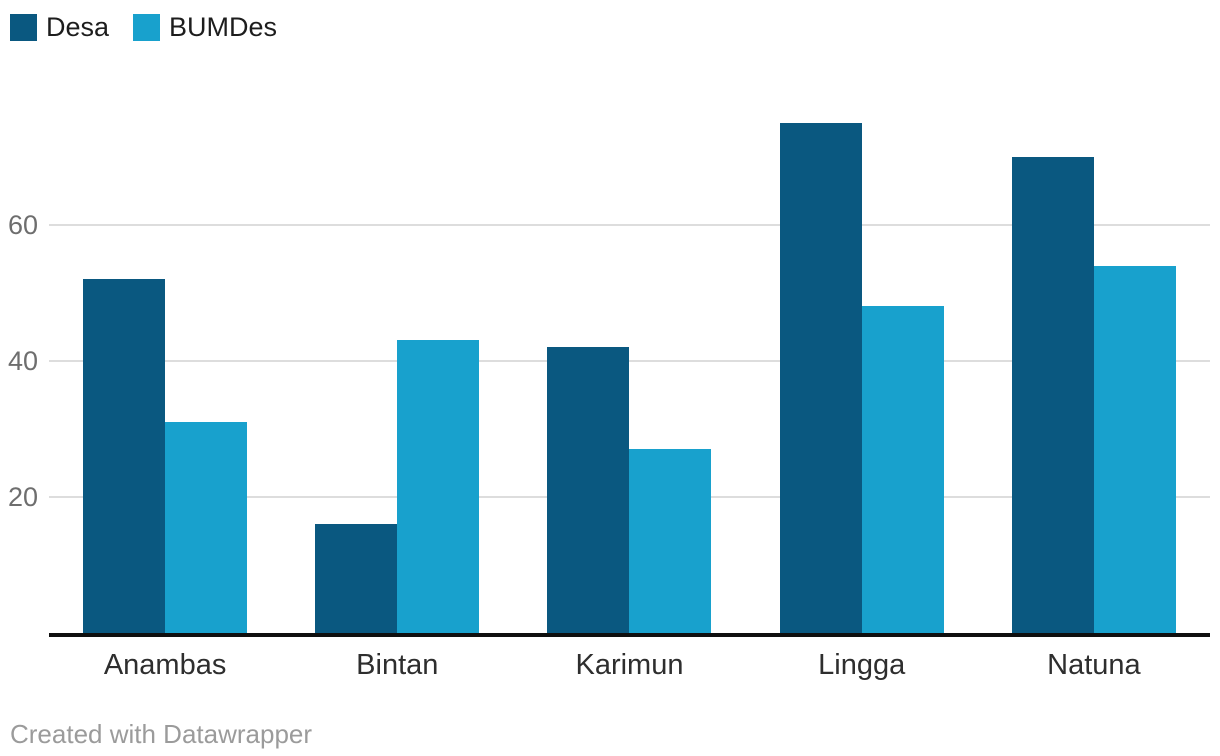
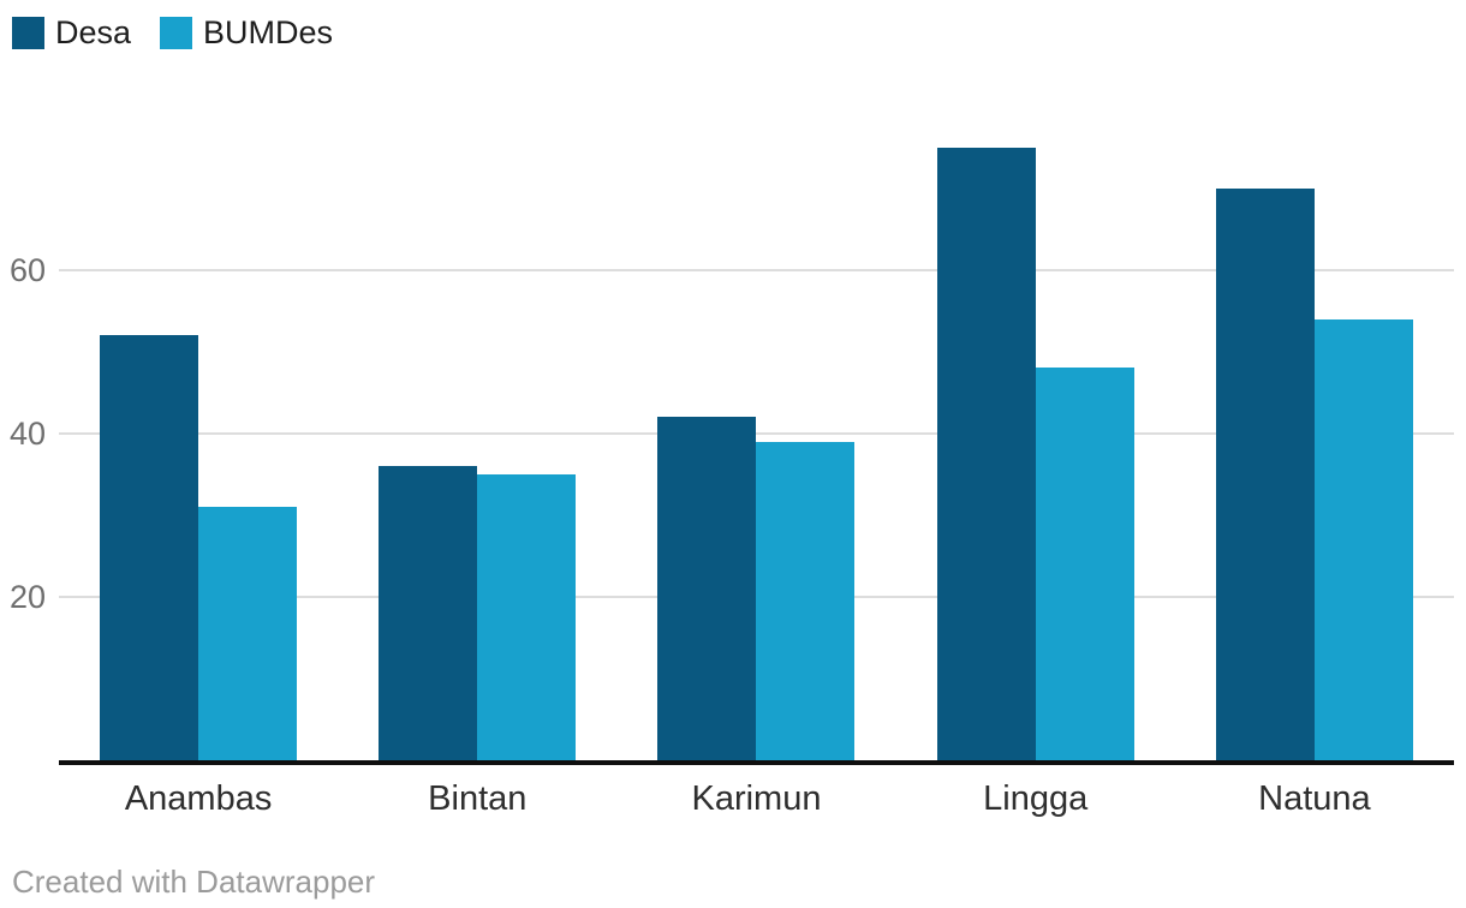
Desa/Bintan: 16 -> 36
BUMDes/Bintan: 43 -> 35
BUMDes/Karimun: 27 -> 39
